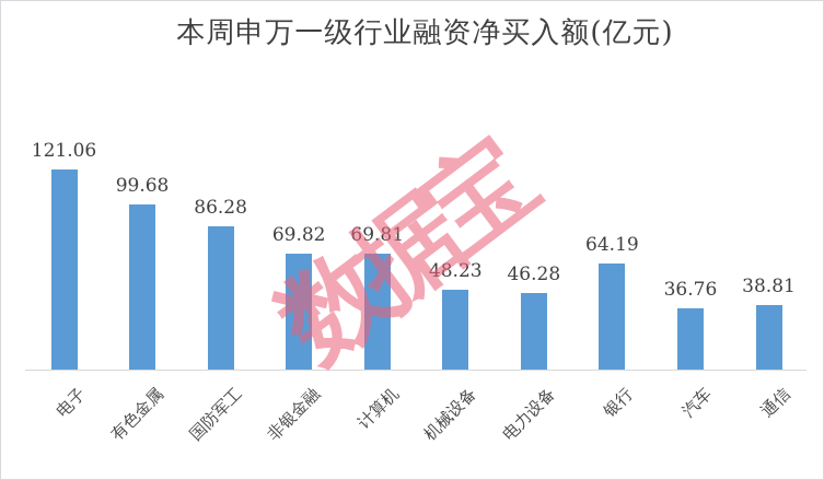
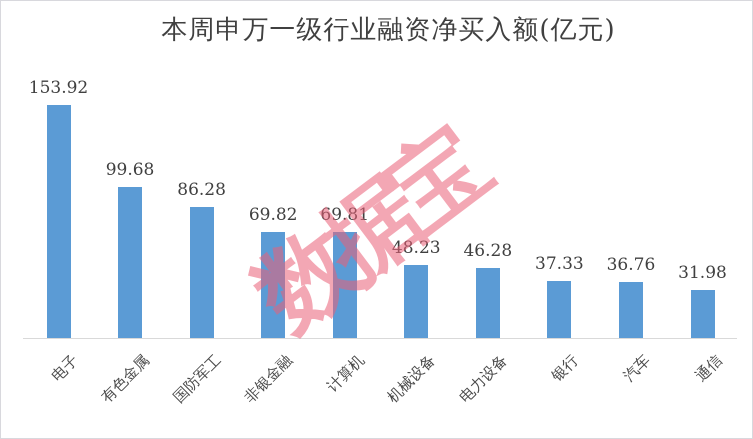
电子: 121.06 -> 153.92
银行: 64.19 -> 37.33
通信: 38.81 -> 31.98
